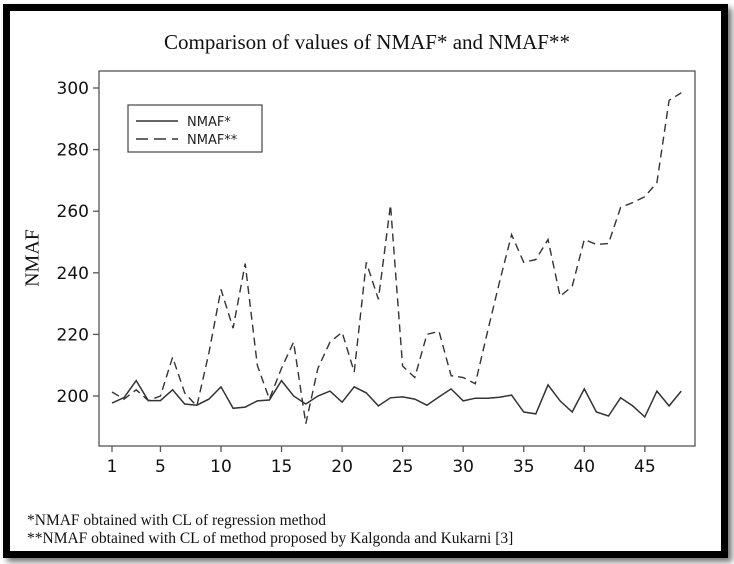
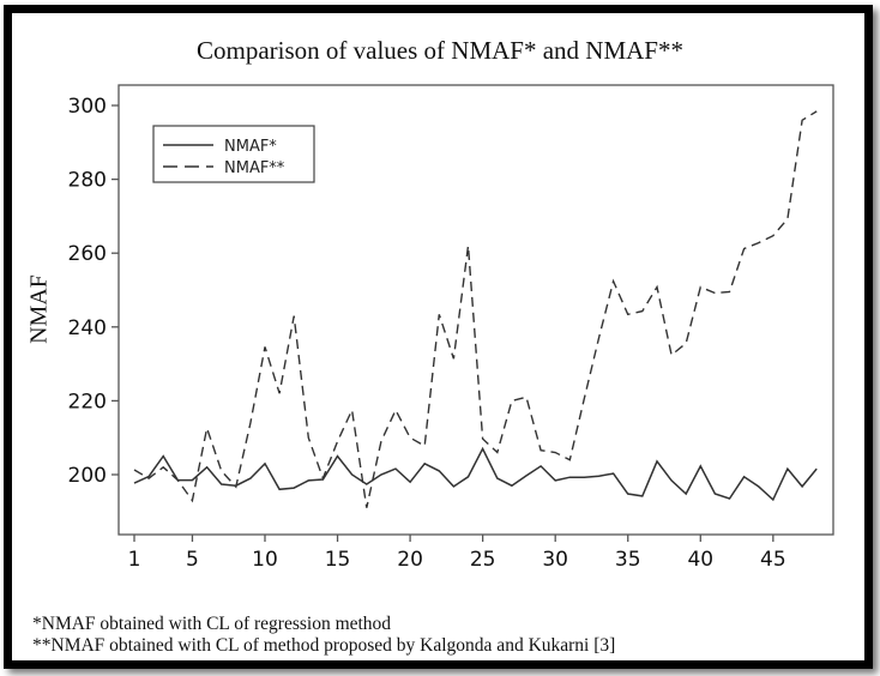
NMAF**/5: 200 -> 193
NMAF**/20: 221 -> 210
NMAF*/25: 200 -> 207
